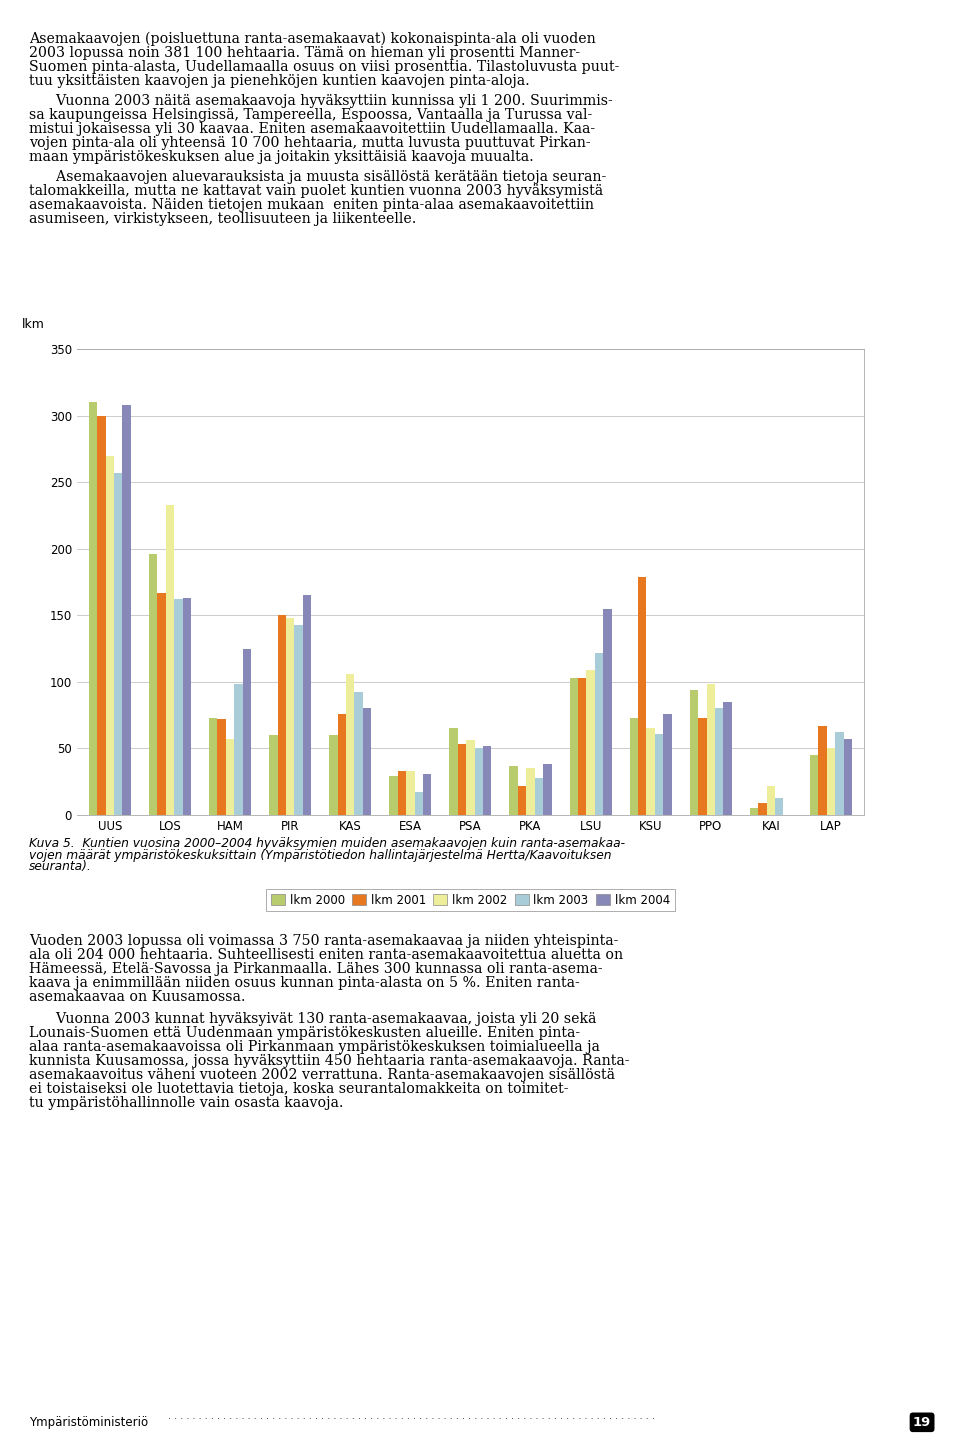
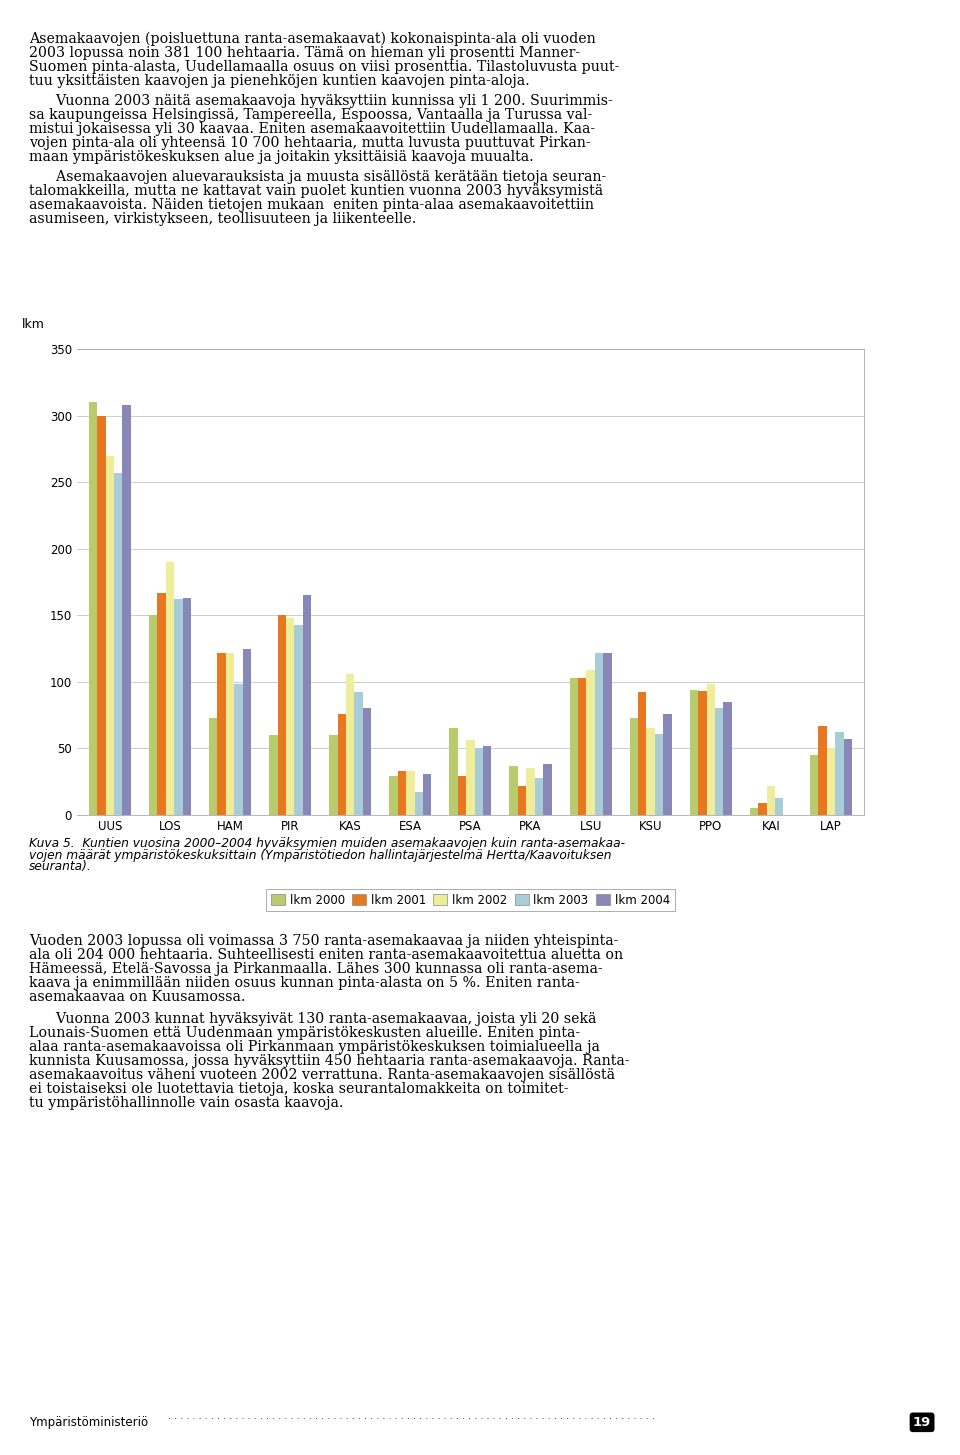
lkm 2000/LOS: 196 -> 150
lkm 2002/LOS: 233 -> 190
lkm 2001/HAM: 72 -> 122
lkm 2002/HAM: 57 -> 122
lkm 2001/PSA: 53 -> 29
lkm 2004/LSU: 155 -> 122
lkm 2001/KSU: 179 -> 92
lkm 2001/PPO: 73 -> 93
